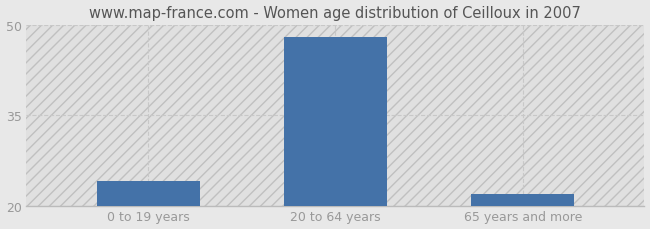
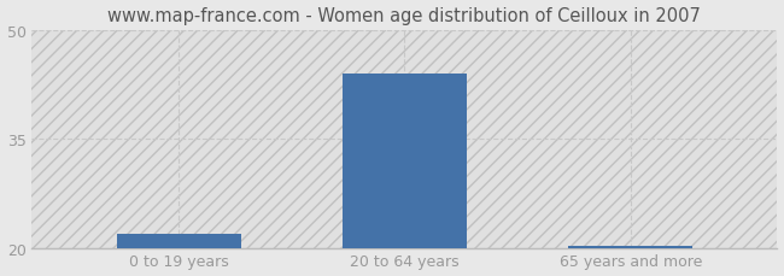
0 to 19 years: 24.0 -> 22.0
20 to 64 years: 48.0 -> 44.0
65 years and more: 22.0 -> 20.2
